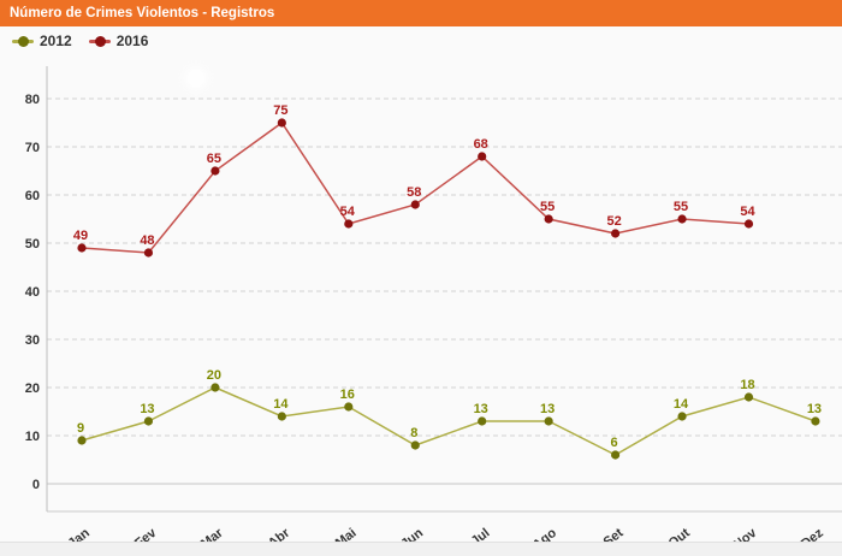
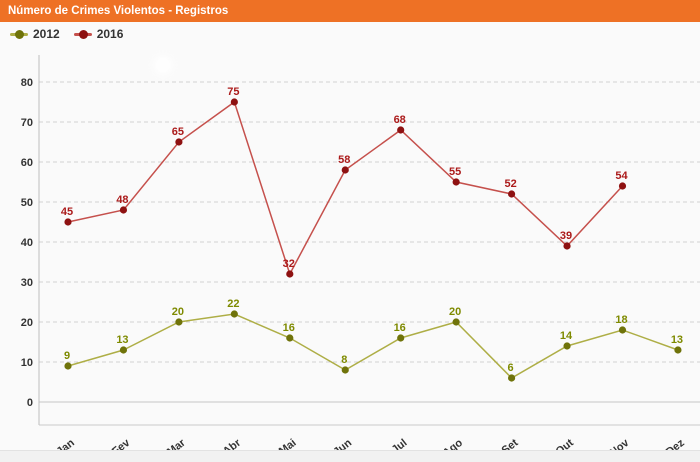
2016/Jan: 49 -> 45
2012/Abr: 14 -> 22
2016/Mai: 54 -> 32
2012/Jul: 13 -> 16
2012/Ago: 13 -> 20
2016/Out: 55 -> 39
